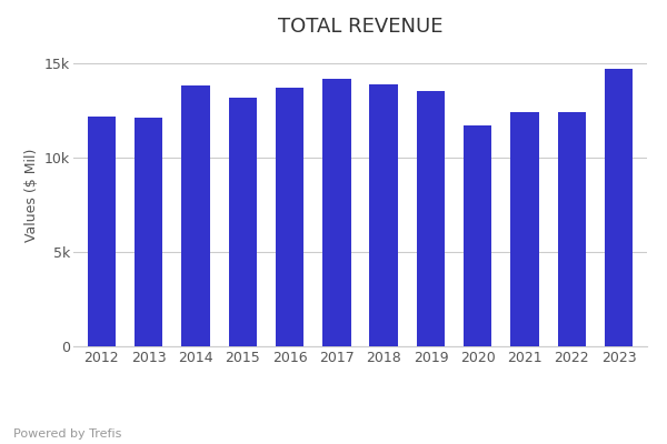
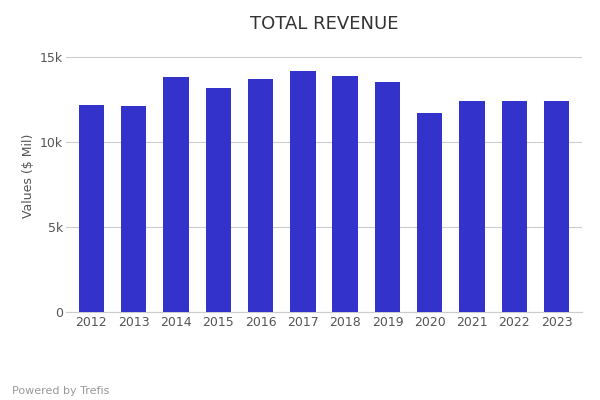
2023: 14.7k -> 12.4k
